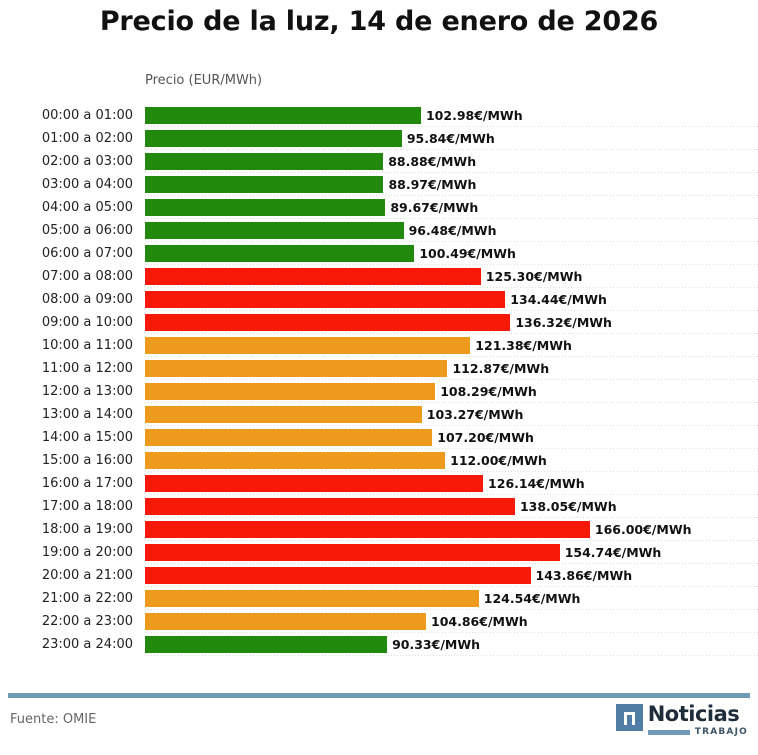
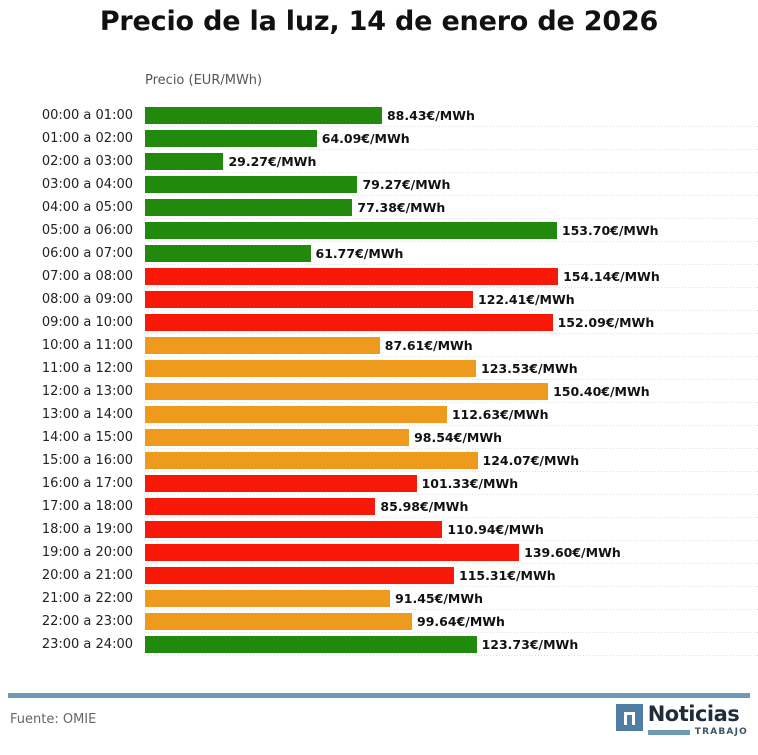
00:00 a 01:00: 102.98 -> 88.43
01:00 a 02:00: 95.84 -> 64.09
02:00 a 03:00: 88.88 -> 29.27
03:00 a 04:00: 88.97 -> 79.27
04:00 a 05:00: 89.67 -> 77.38
05:00 a 06:00: 96.48 -> 153.70
06:00 a 07:00: 100.49 -> 61.77
07:00 a 08:00: 125.30 -> 154.14
08:00 a 09:00: 134.44 -> 122.41
09:00 a 10:00: 136.32 -> 152.09
10:00 a 11:00: 121.38 -> 87.61
11:00 a 12:00: 112.87 -> 123.53
12:00 a 13:00: 108.29 -> 150.40
13:00 a 14:00: 103.27 -> 112.63
14:00 a 15:00: 107.20 -> 98.54
15:00 a 16:00: 112.00 -> 124.07
16:00 a 17:00: 126.14 -> 101.33
17:00 a 18:00: 138.05 -> 85.98
18:00 a 19:00: 166.00 -> 110.94
19:00 a 20:00: 154.74 -> 139.60
20:00 a 21:00: 143.86 -> 115.31
21:00 a 22:00: 124.54 -> 91.45
22:00 a 23:00: 104.86 -> 99.64
23:00 a 24:00: 90.33 -> 123.73
